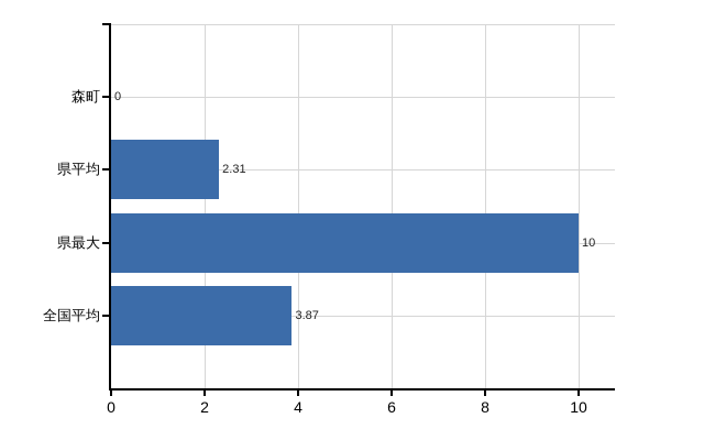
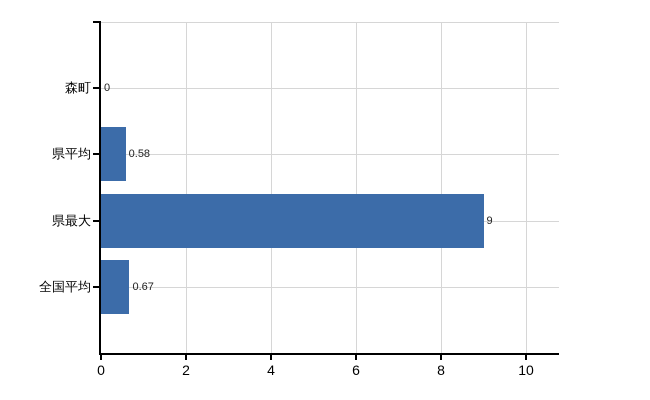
県平均: 2.31 -> 0.58
県最大: 10 -> 9
全国平均: 3.87 -> 0.67
